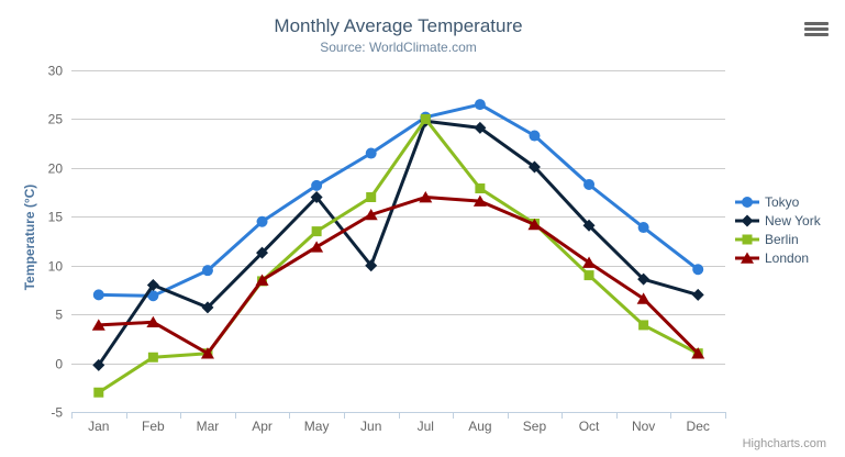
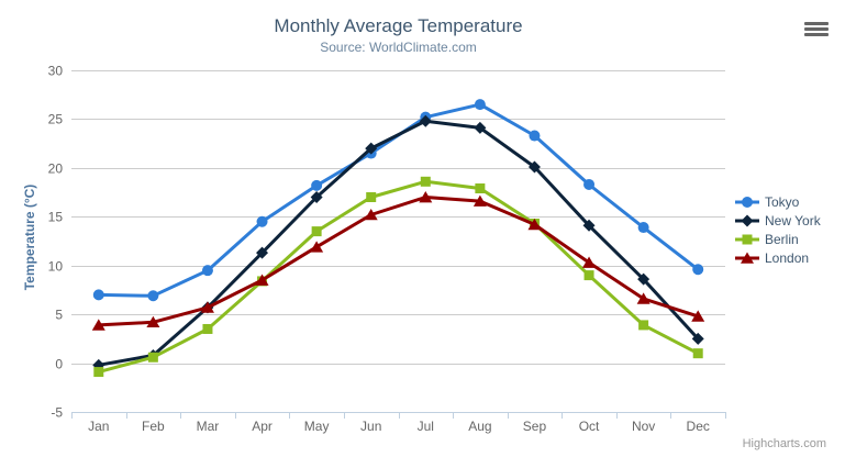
Berlin/Jan: -3 -> -1
New York/Feb: 8 -> 1
Berlin/Mar: 1 -> 4
London/Mar: 1 -> 6
New York/Jun: 10 -> 22
Berlin/Jul: 25 -> 19
New York/Dec: 7 -> 2
London/Dec: 1 -> 5
